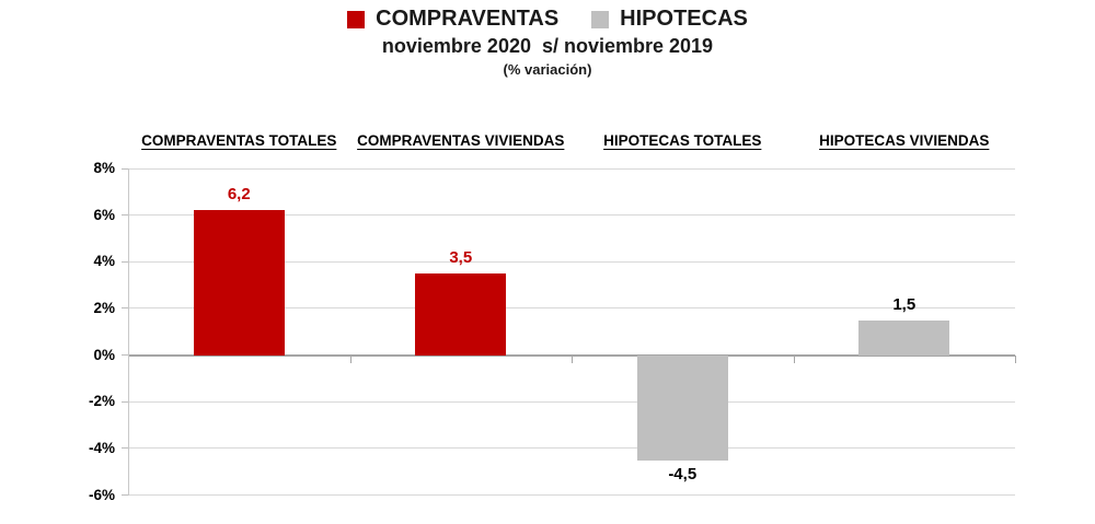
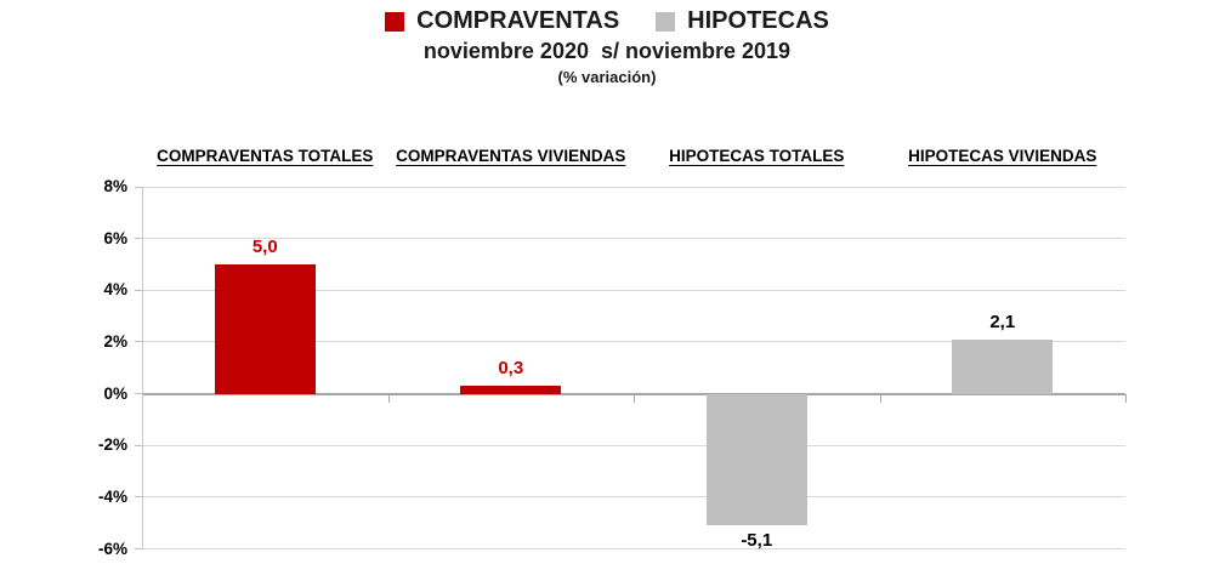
COMPRAVENTAS TOTALES: 6,2 -> 5,0
COMPRAVENTAS VIVIENDAS: 3,5 -> 0,3
HIPOTECAS TOTALES: -4,5 -> -5,1
HIPOTECAS VIVIENDAS: 1,5 -> 2,1
